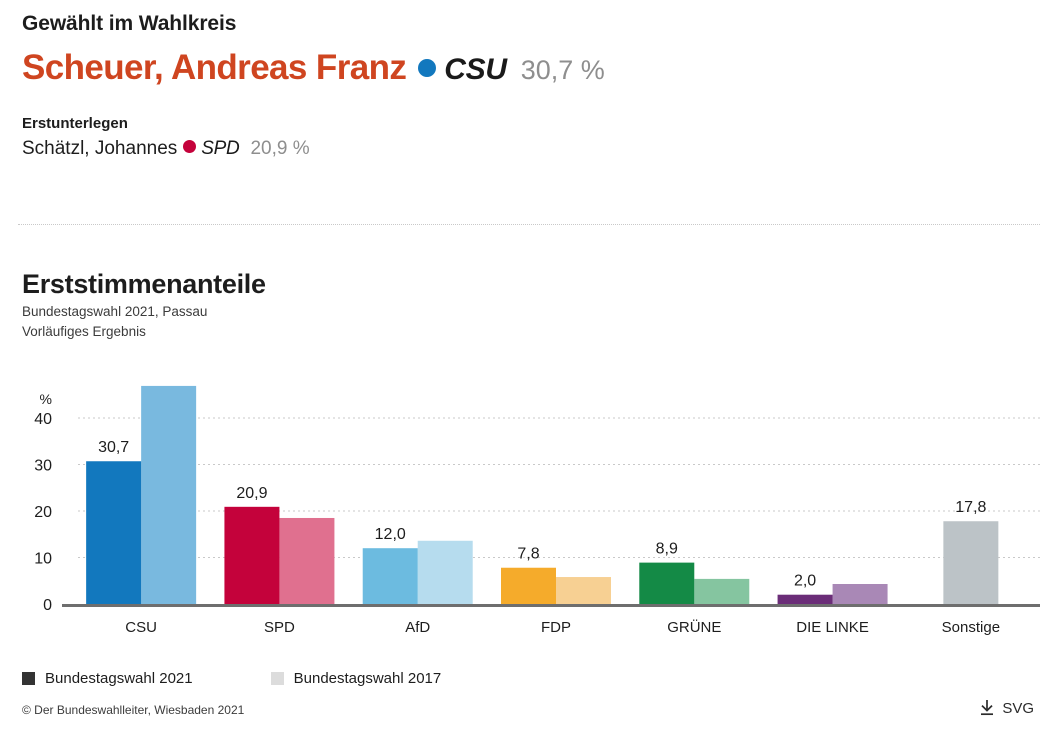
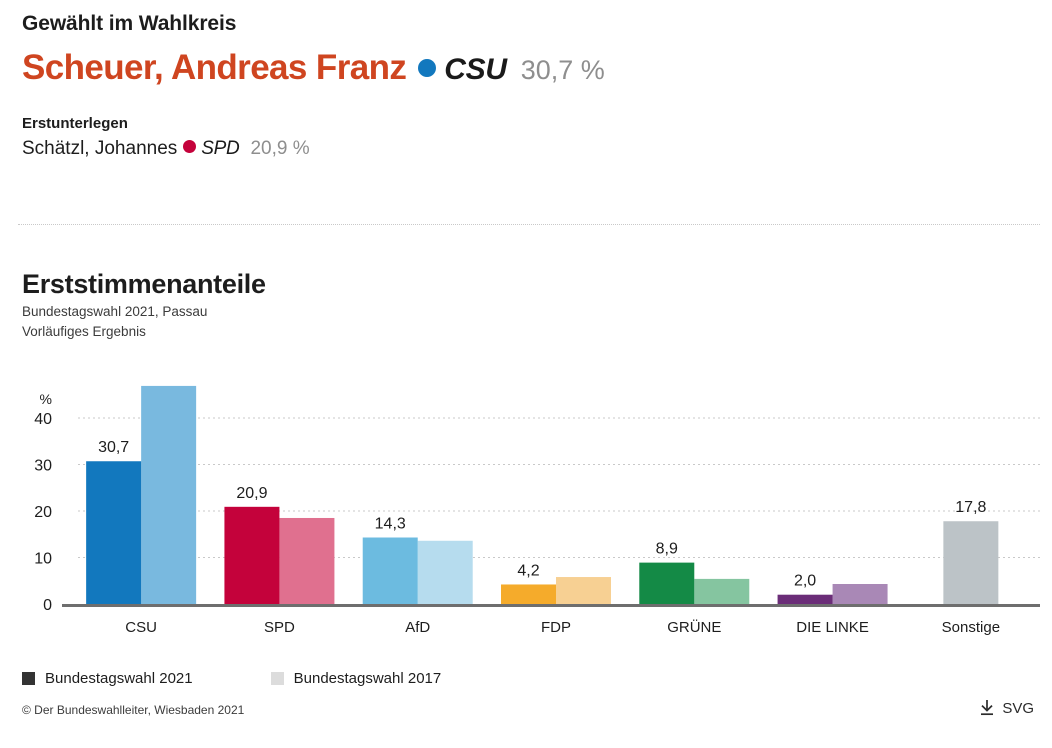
Bundestagswahl 2021/AfD: 12,0 -> 14,3
Bundestagswahl 2021/FDP: 7,8 -> 4,2
